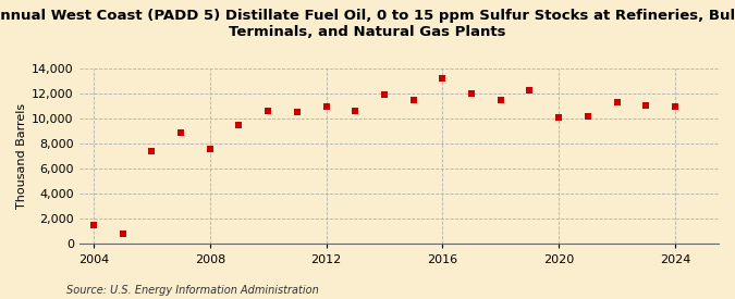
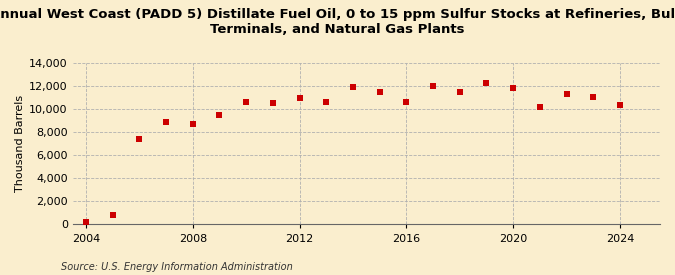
2004: 1,500 -> 200
2008: 7,600 -> 8,700
2016: 13,200 -> 10,600
2020: 10,100 -> 11,800
2024: 11,000 -> 10,400
